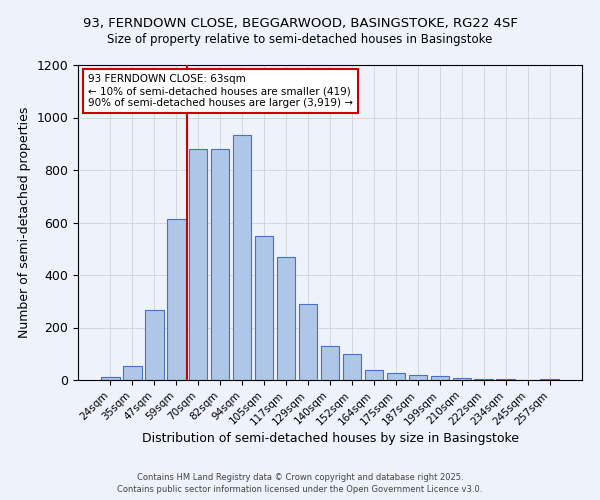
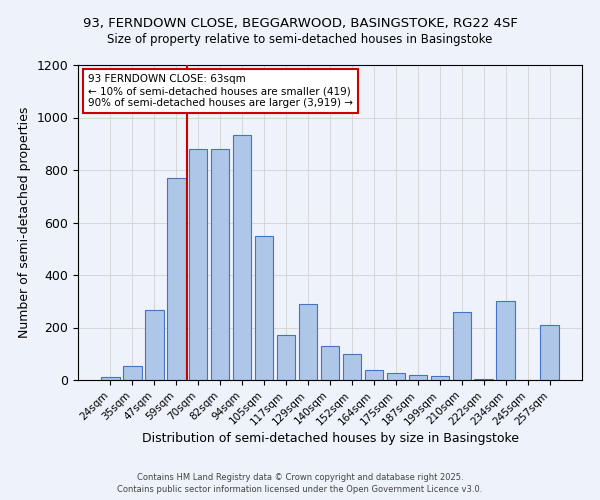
59sqm: 615 -> 770
117sqm: 470 -> 170
210sqm: 8 -> 260
234sqm: 2 -> 300
257sqm: 5 -> 210
